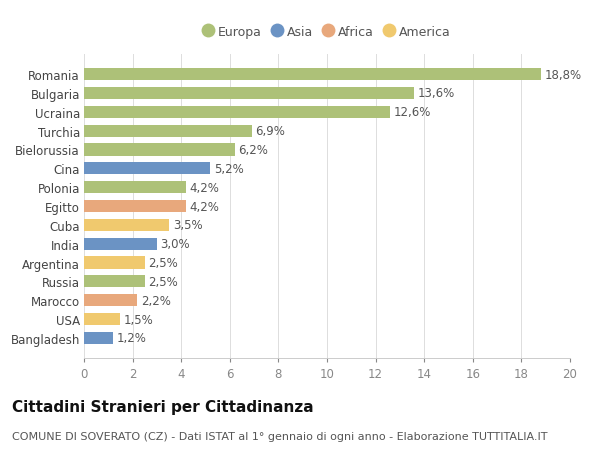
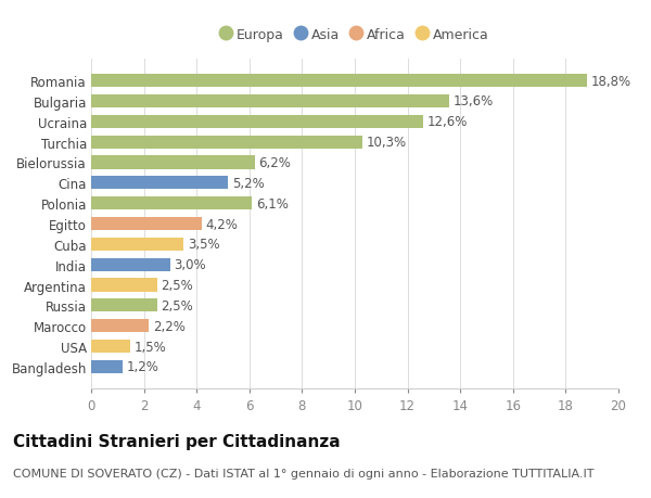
Turchia: 6,9% -> 10,3%
Polonia: 4,2% -> 6,1%
